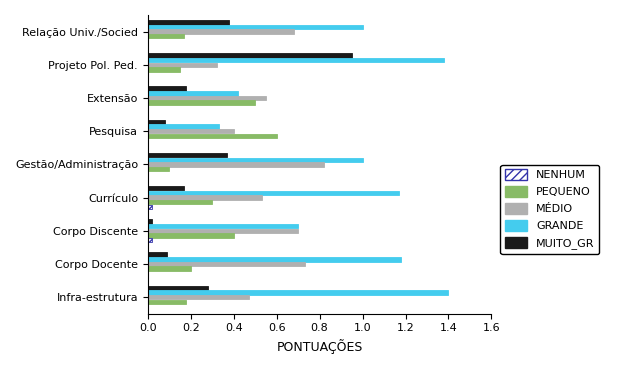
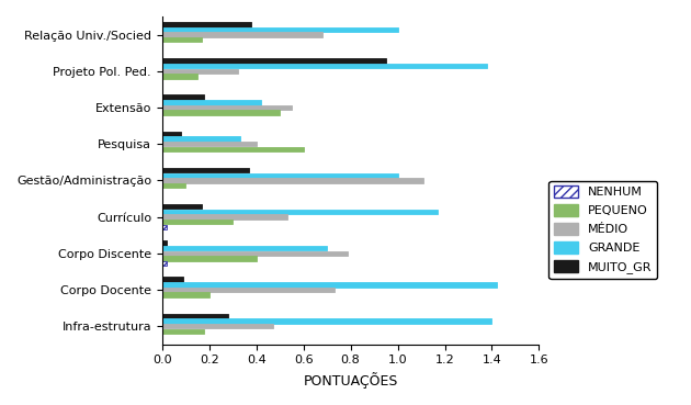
MÉDIO/Gestão/Administração: 0.82 -> 1.11
MÉDIO/Corpo Discente: 0.70 -> 0.79
GRANDE/Corpo Docente: 1.18 -> 1.42
